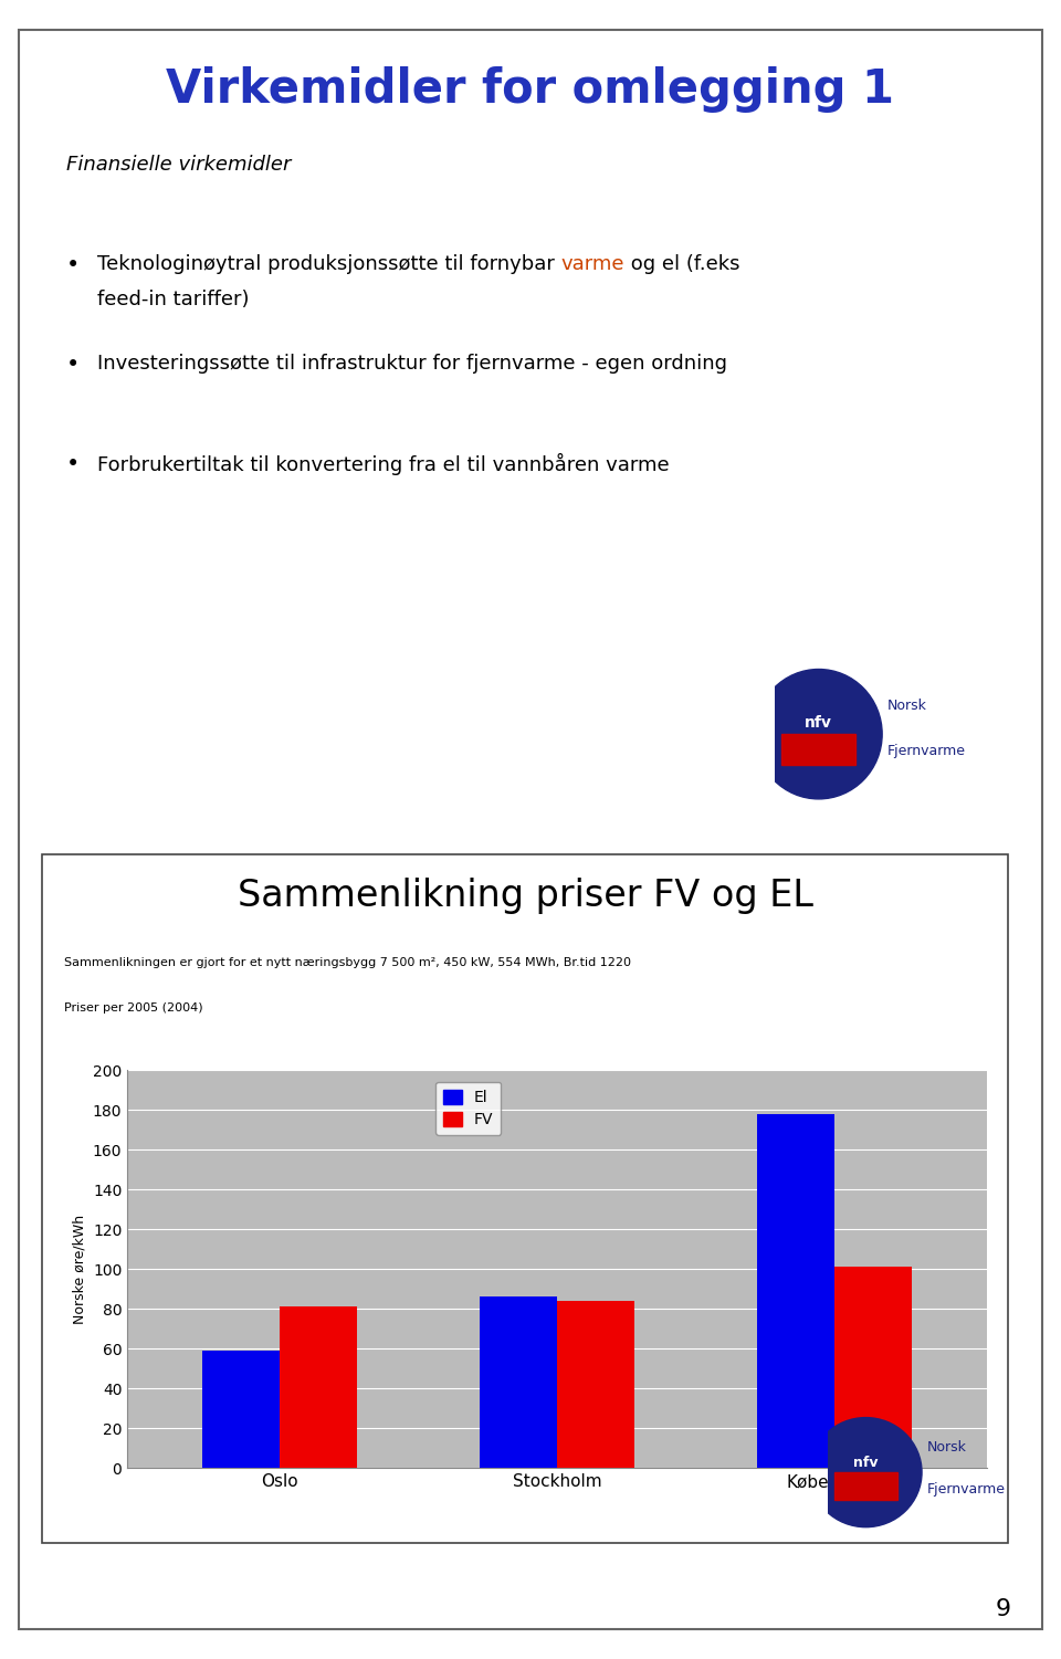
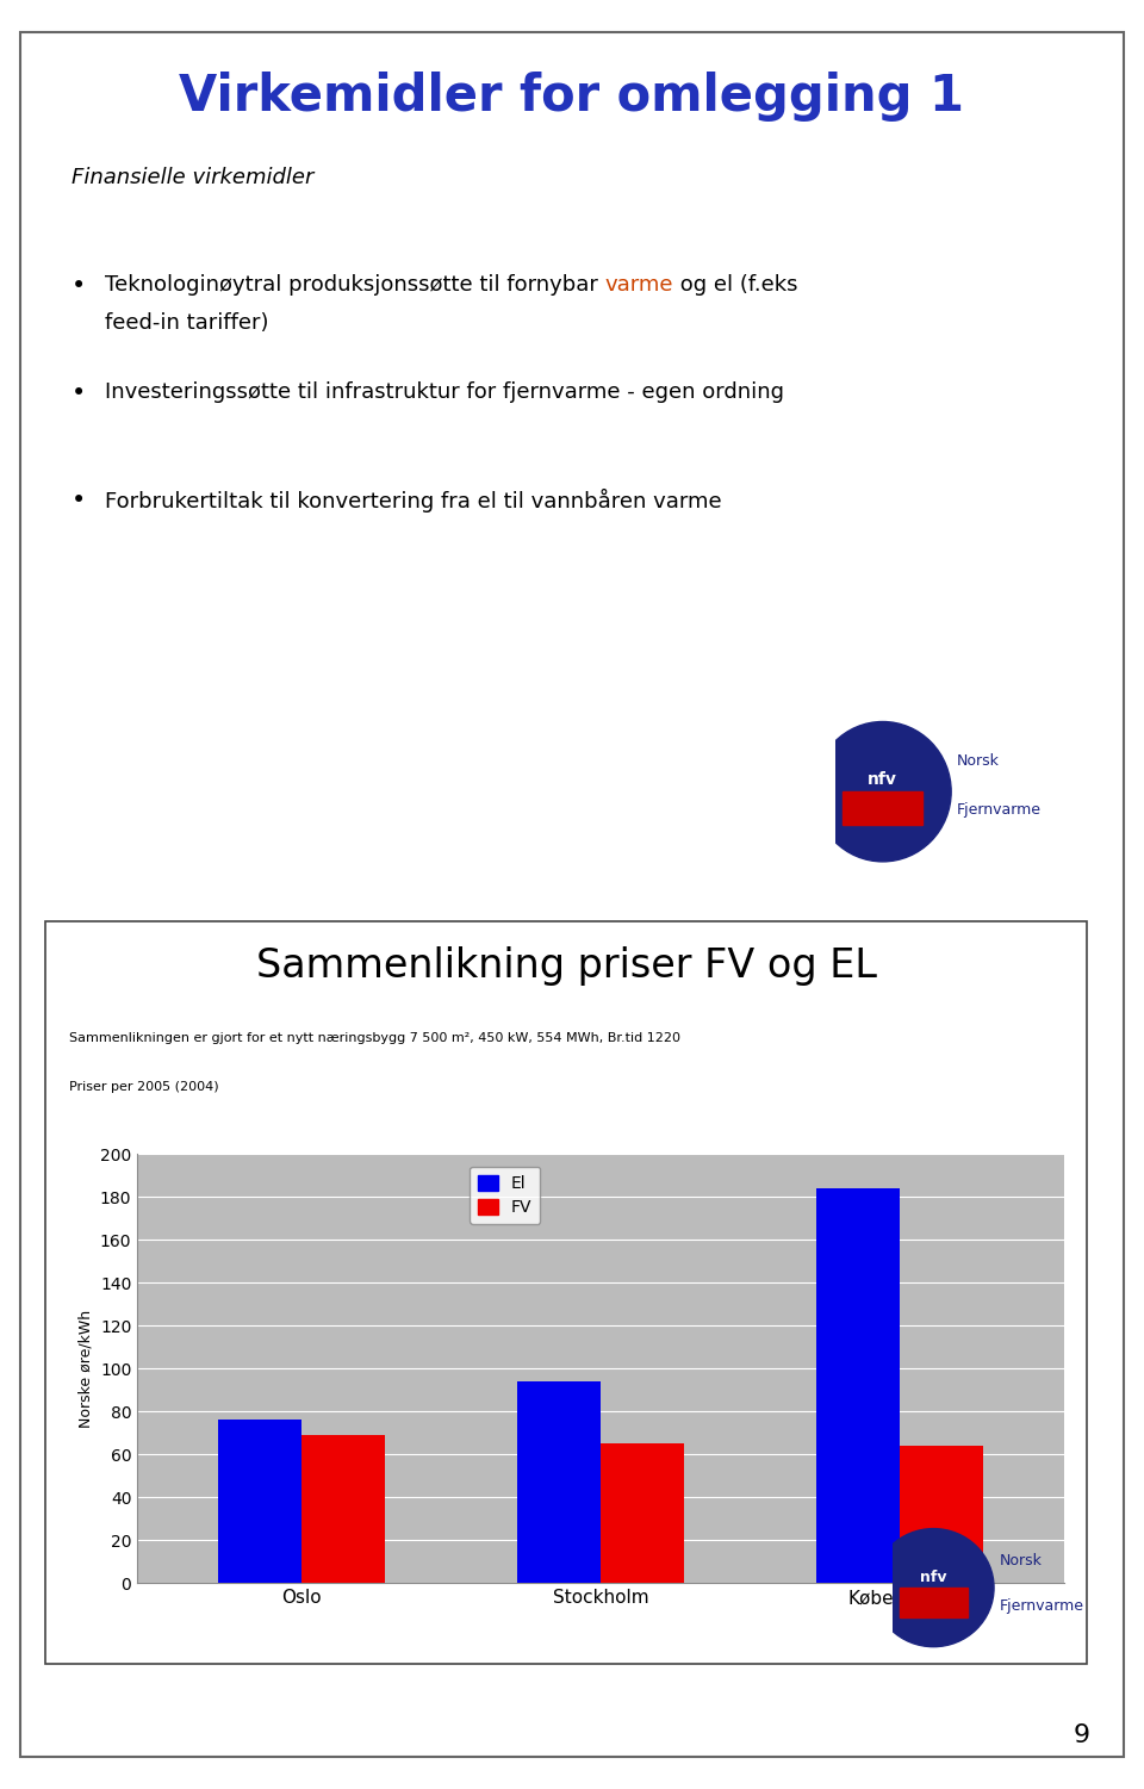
El/Oslo: 59 -> 76
FV/Oslo: 81 -> 69
El/Stockholm: 86 -> 94
FV/Stockholm: 84 -> 65
El/København: 178 -> 184
FV/København: 101 -> 64
